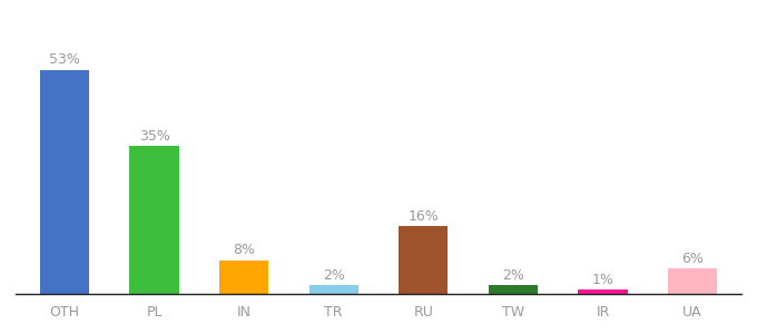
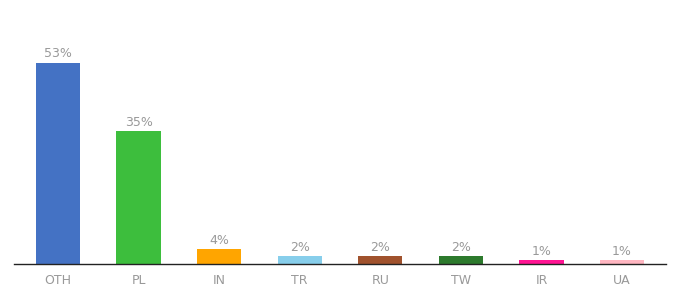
IN: 8% -> 4%
RU: 16% -> 2%
UA: 6% -> 1%
